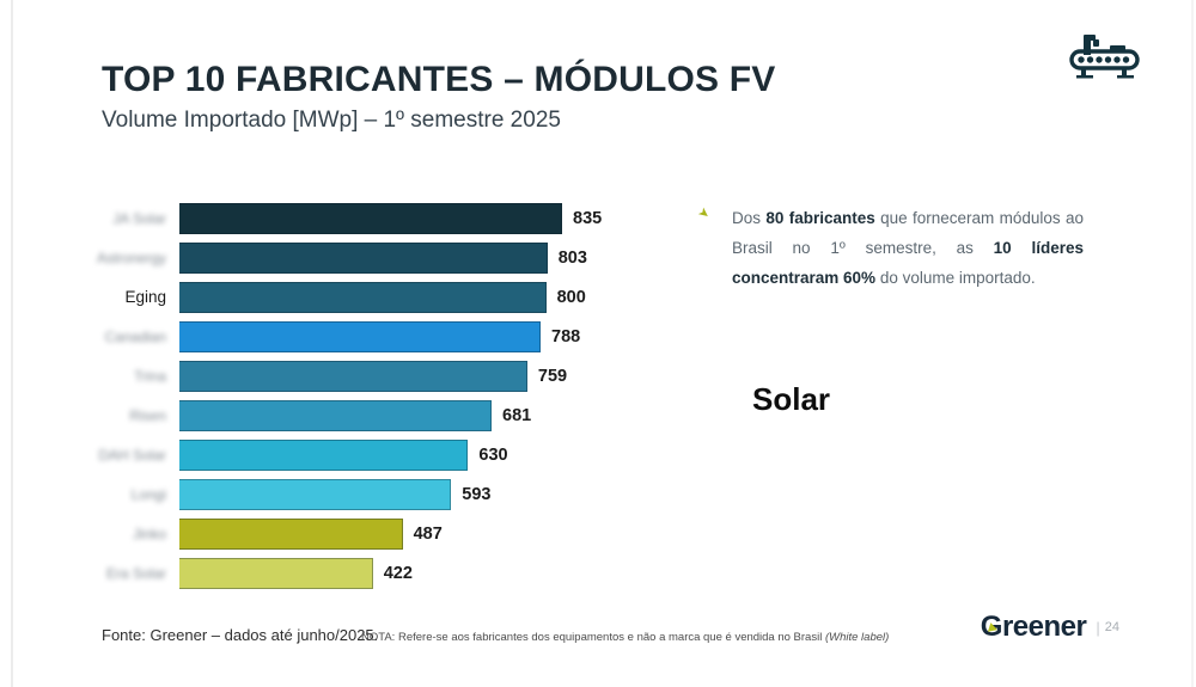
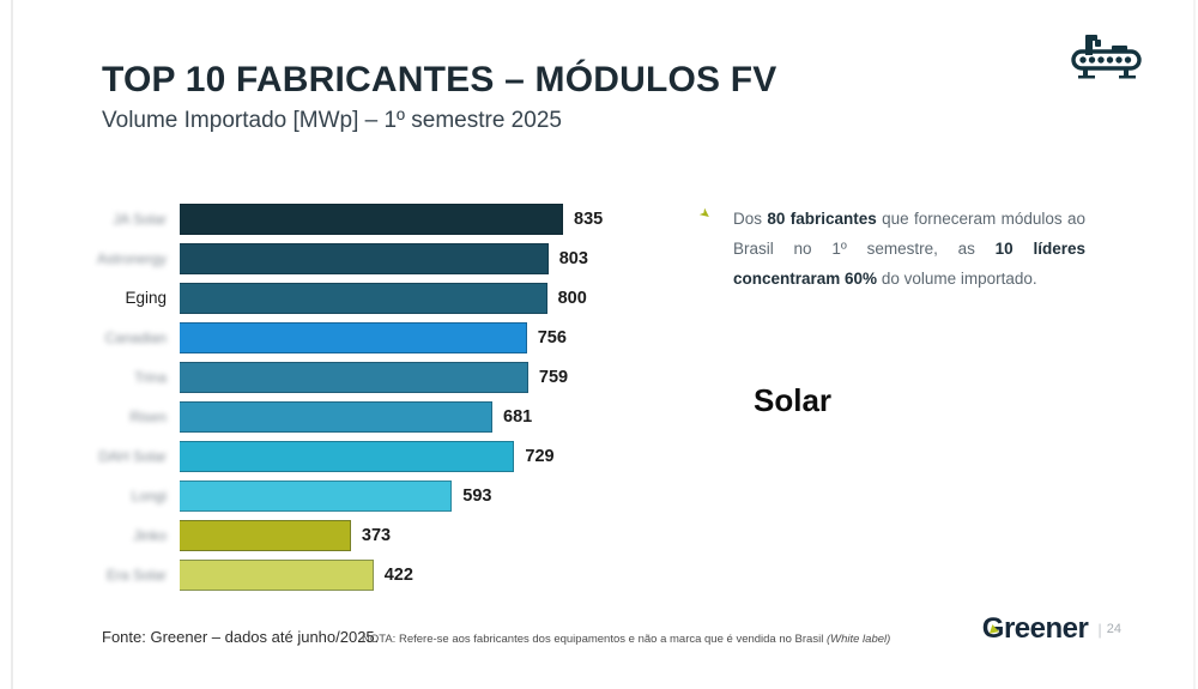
Canadian: 788 -> 756
DAH Solar: 630 -> 729
Jinko: 487 -> 373
